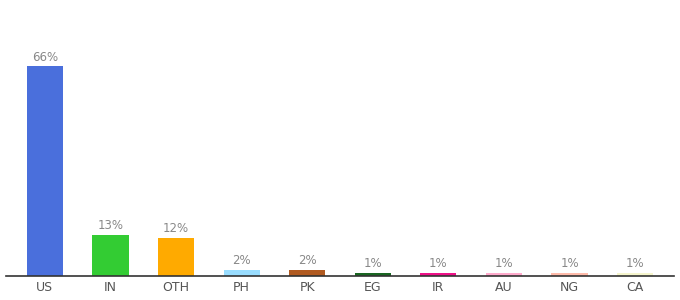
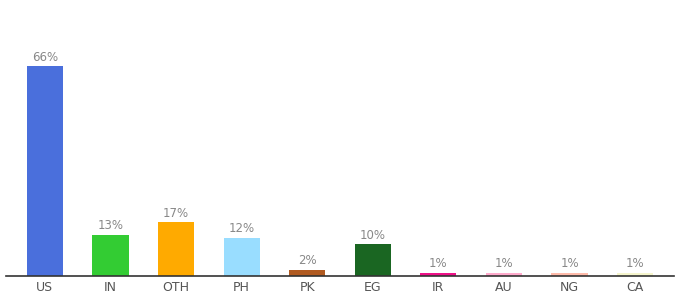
OTH: 12% -> 17%
PH: 2% -> 12%
EG: 1% -> 10%
